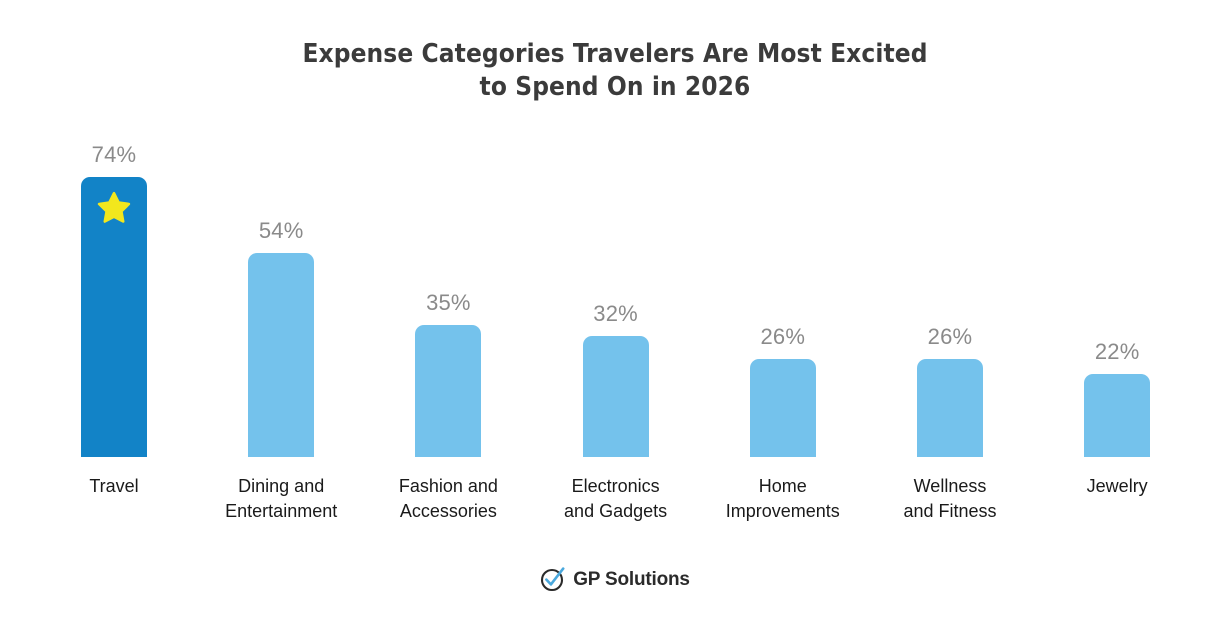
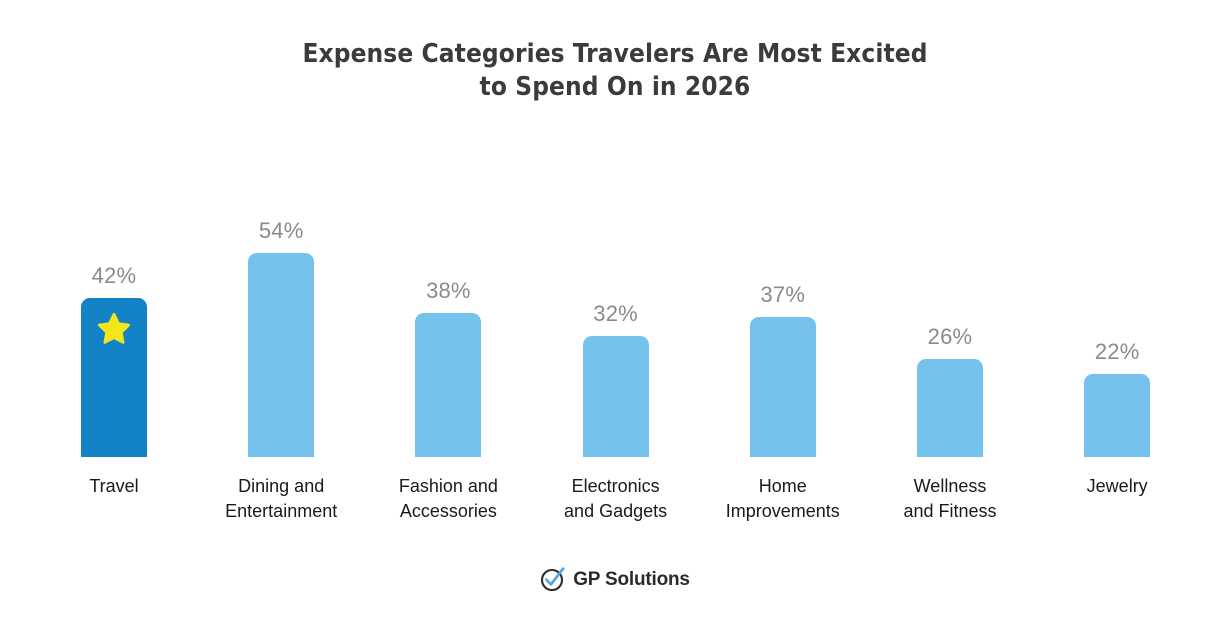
Travel: 74% -> 42%
Fashion and Accessories: 35% -> 38%
Home Improvements: 26% -> 37%
